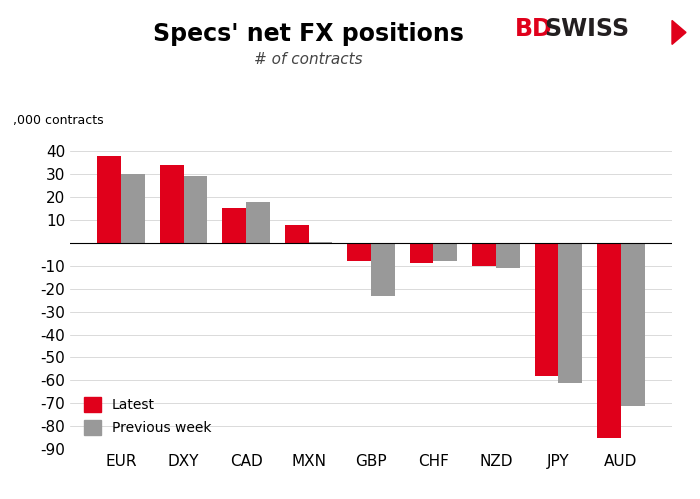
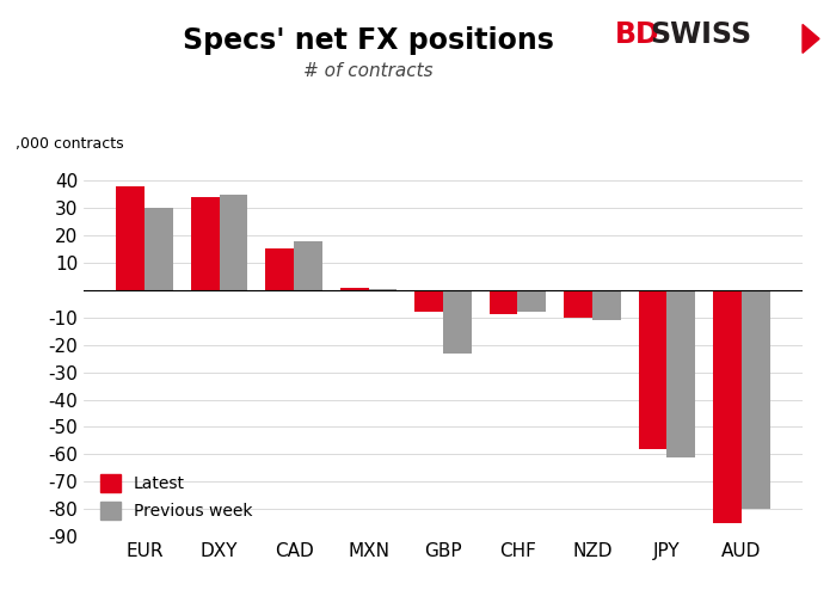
Previous week/DXY: 29.0 -> 35.0
Latest/MXN: 8 -> 1
Previous week/AUD: -71.0 -> -80.0
